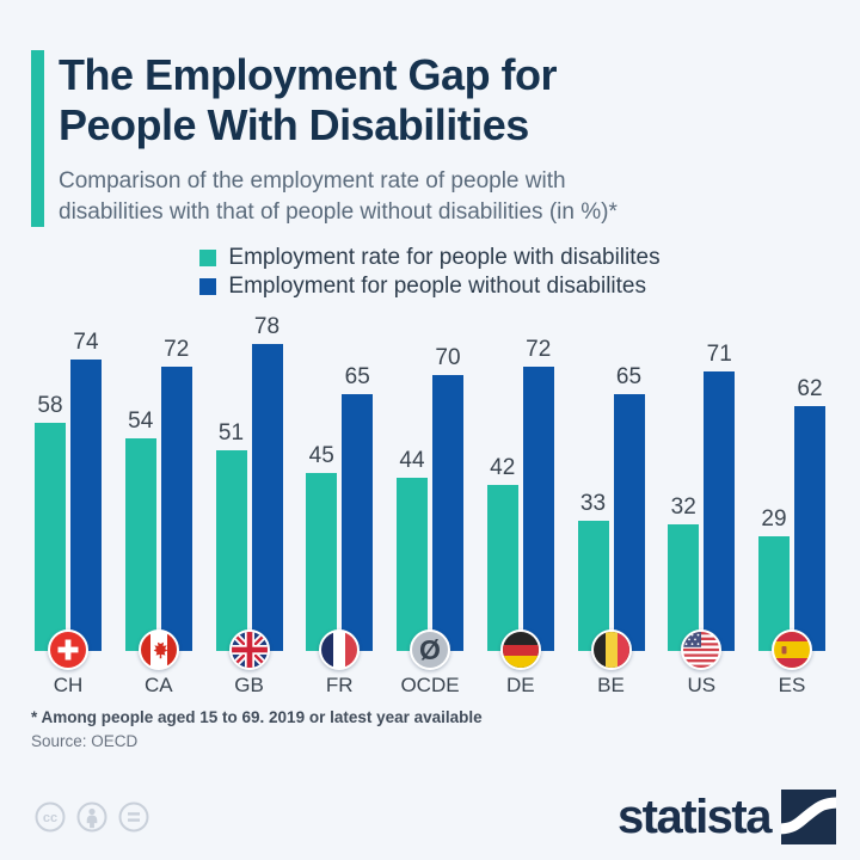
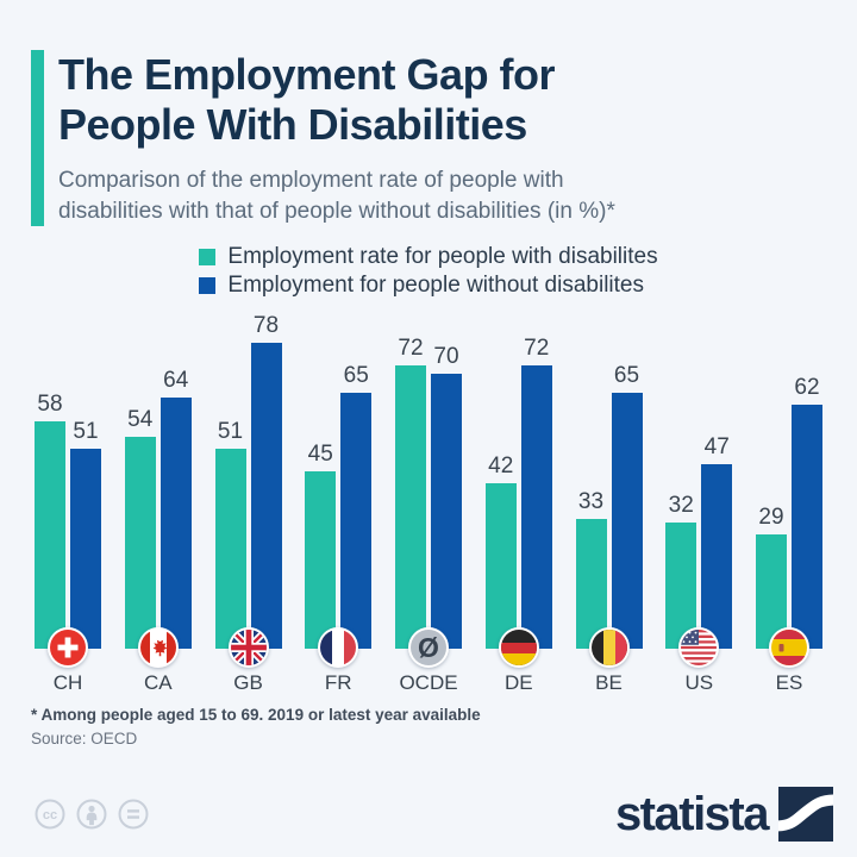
Employment for people without disabilites/CH: 74 -> 51
Employment for people without disabilites/CA: 72 -> 64
Employment rate for people with disabilites/OCDE: 44 -> 72
Employment for people without disabilites/US: 71 -> 47
